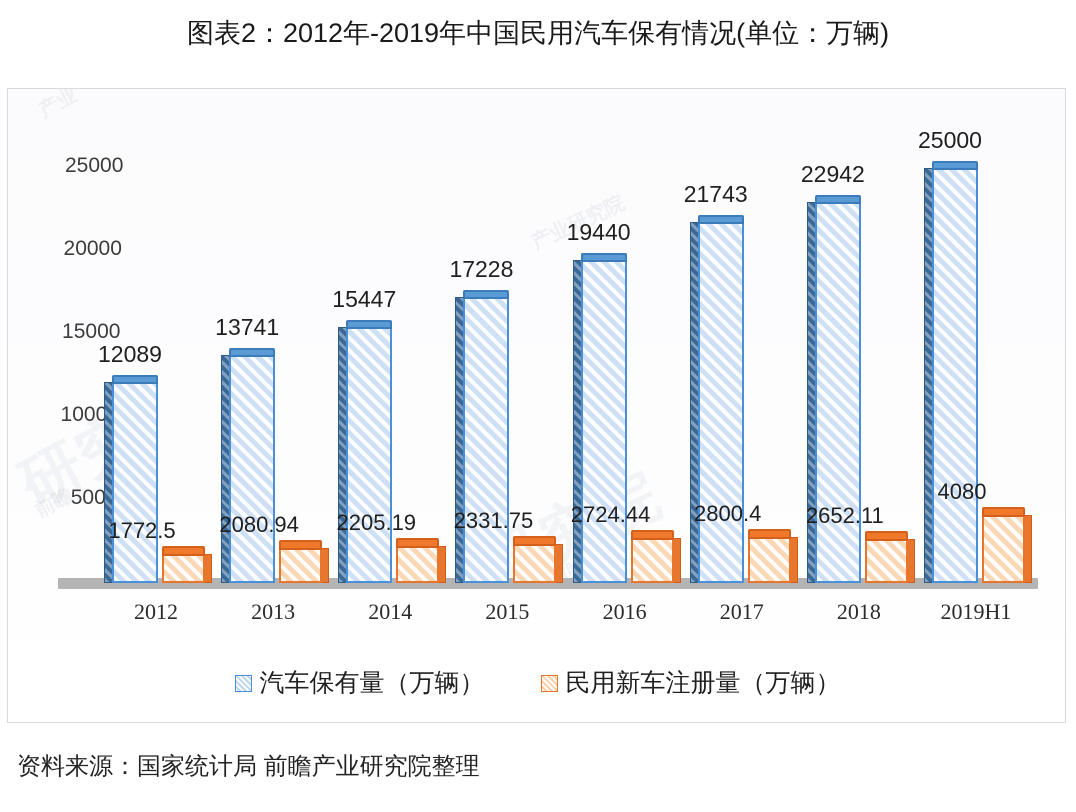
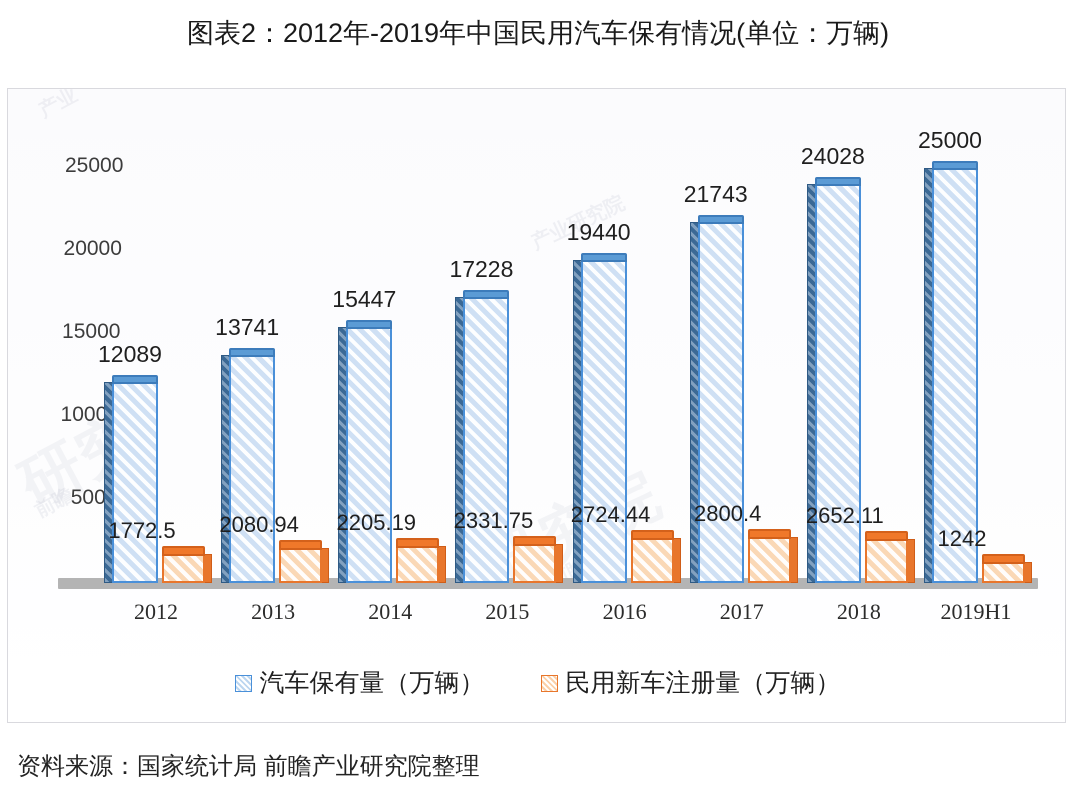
汽车保有量（万辆）/2018: 22942 -> 24028
民用新车注册量（万辆）/2019H1: 4080 -> 1242
